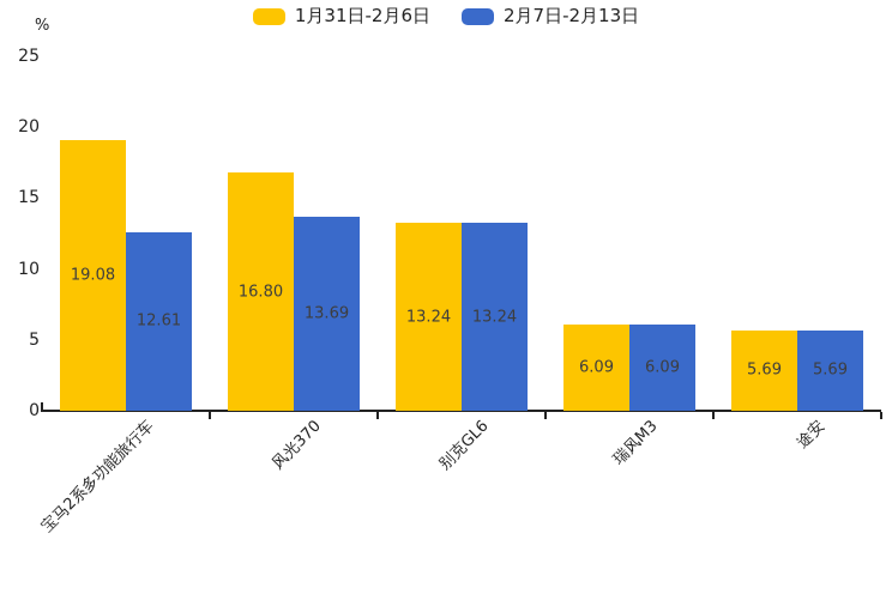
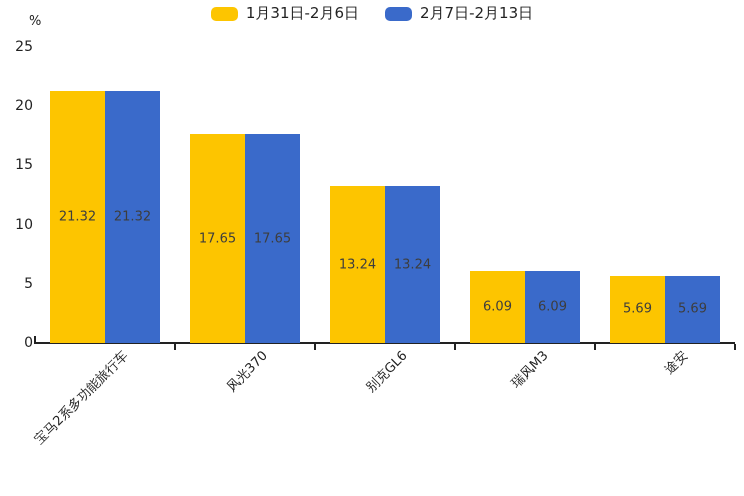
1月31日-2月6日/宝马2系多功能旅行车: 19.08 -> 21.32
2月7日-2月13日/宝马2系多功能旅行车: 12.61 -> 21.32
1月31日-2月6日/风光370: 16.80 -> 17.65
2月7日-2月13日/风光370: 13.69 -> 17.65
